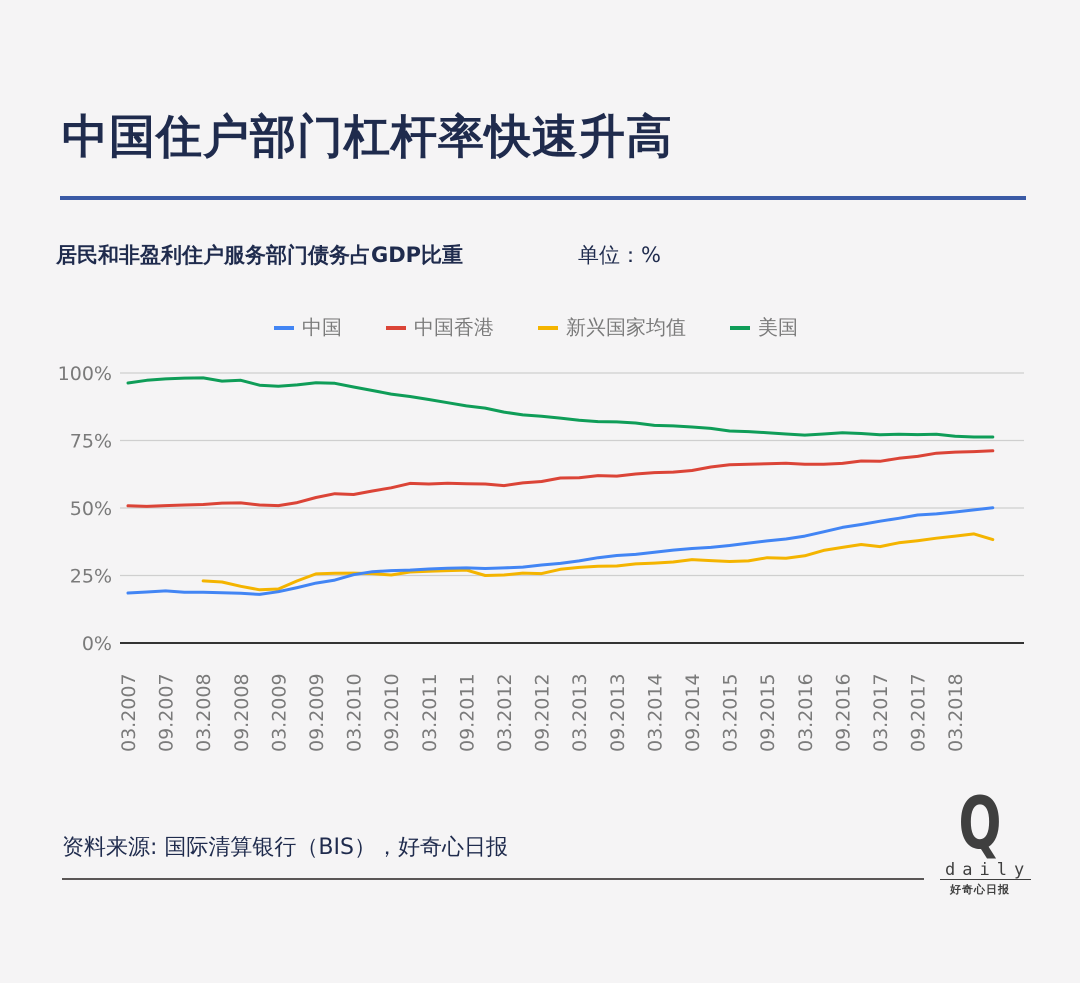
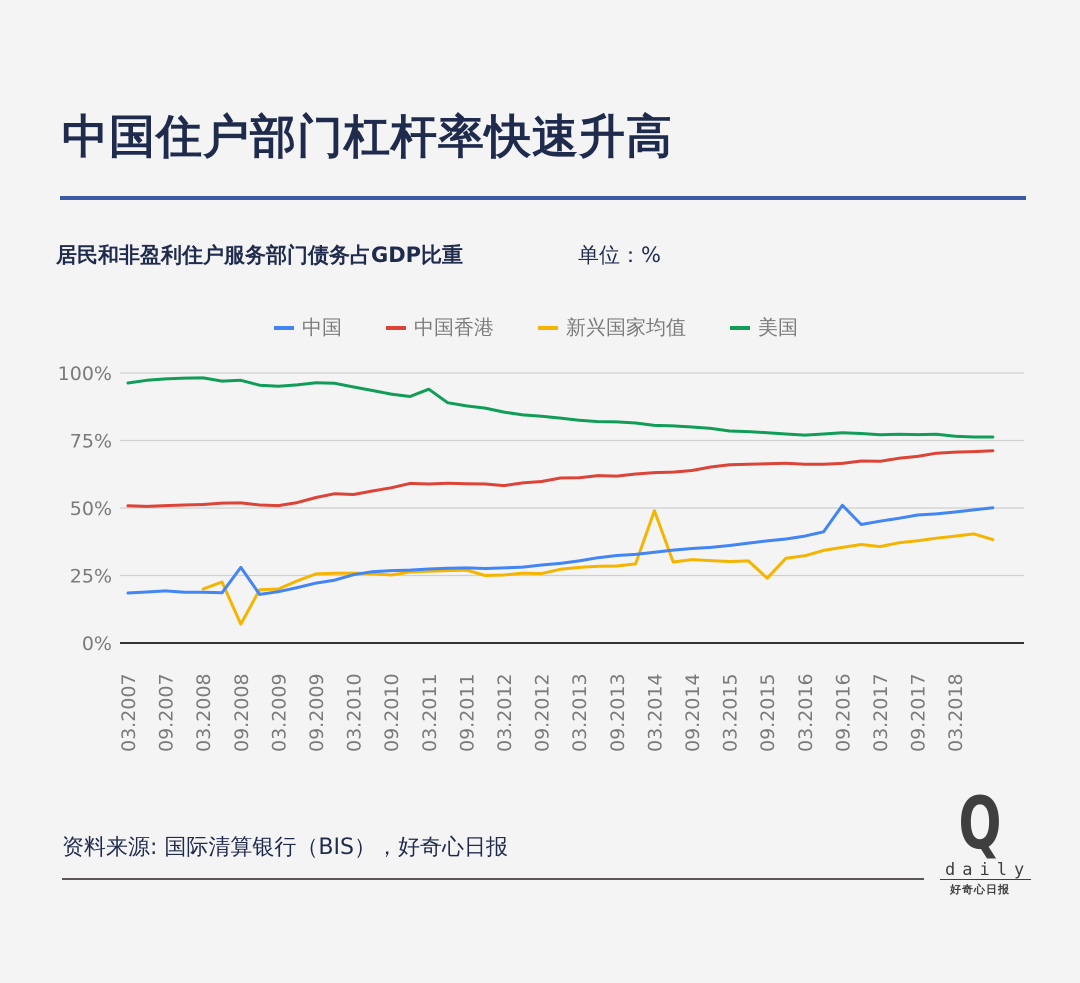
新兴国家均值/03.2008: 23% -> 20%
中国/09.2008: 18% -> 28%
新兴国家均值/09.2008: 21% -> 7%
美国/03.2011: 90% -> 94%
新兴国家均值/03.2014: 30% -> 49%
新兴国家均值/09.2015: 32% -> 24%
中国/09.2016: 43% -> 51%
